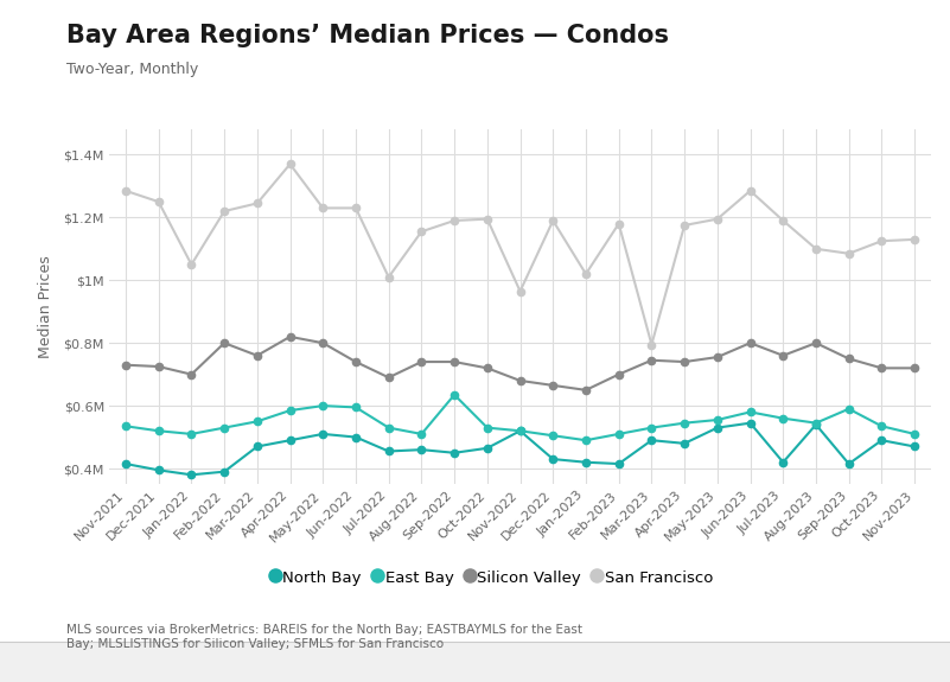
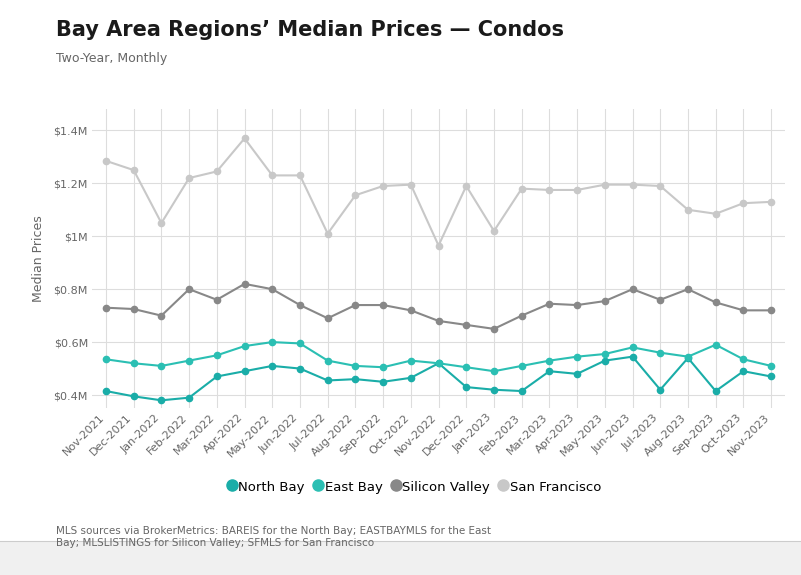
East Bay/Sep-2022: $0.635M -> $0.505M
San Francisco/Mar-2023: $0.795M -> $1.175M
San Francisco/Jun-2023: $1.285M -> $1.195M
